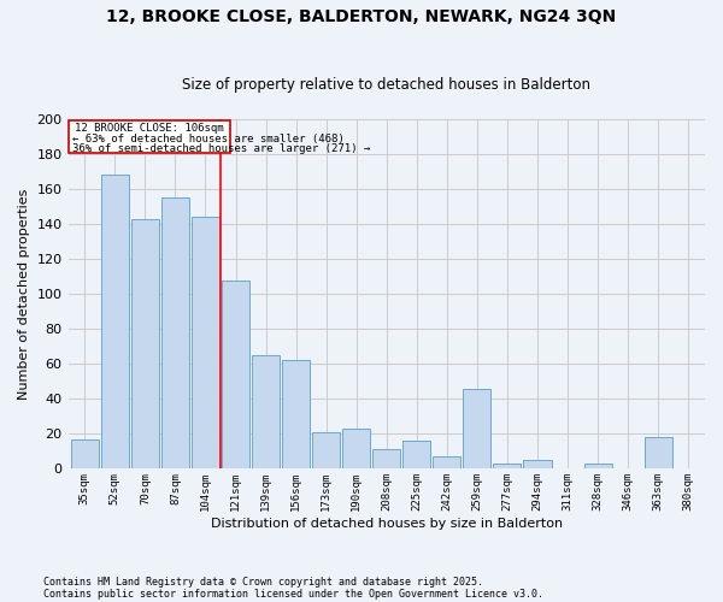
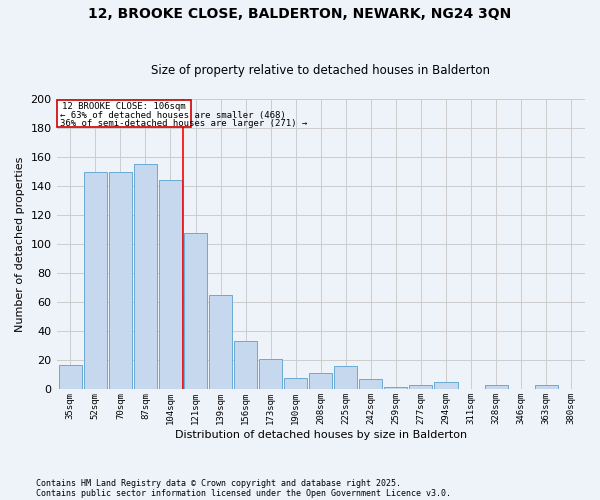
52sqm: 168 -> 150
70sqm: 143 -> 150
156sqm: 62 -> 33
190sqm: 23 -> 8
259sqm: 46 -> 2
363sqm: 18 -> 3
